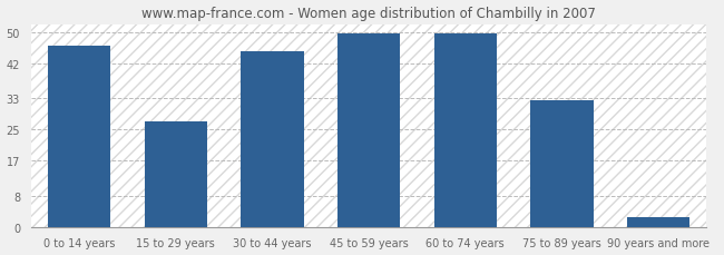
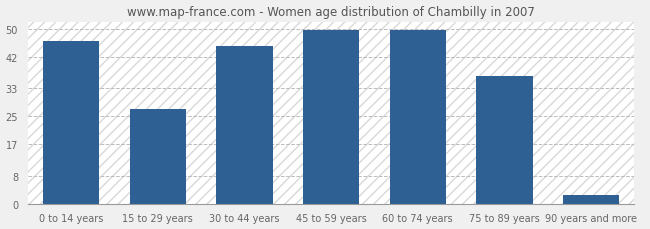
75 to 89 years: 32.5 -> 36.5
